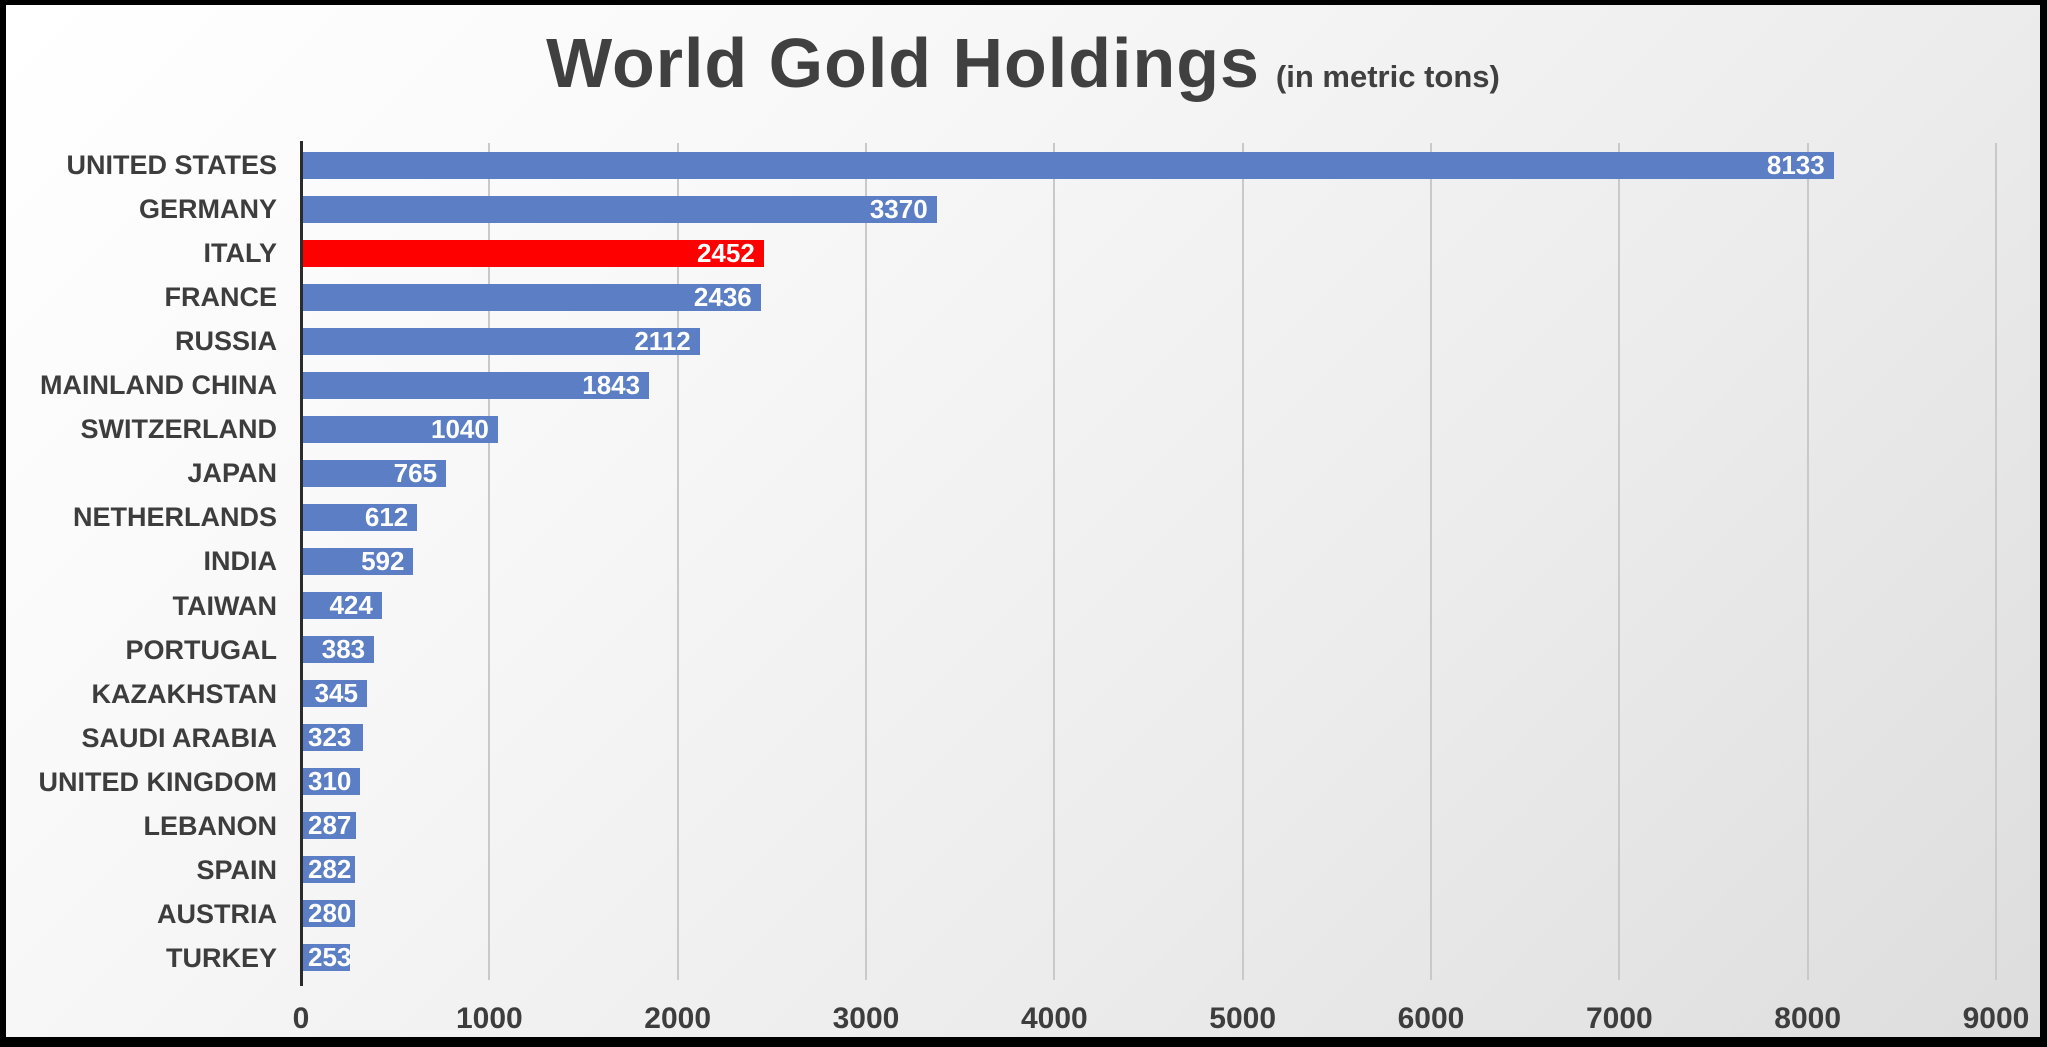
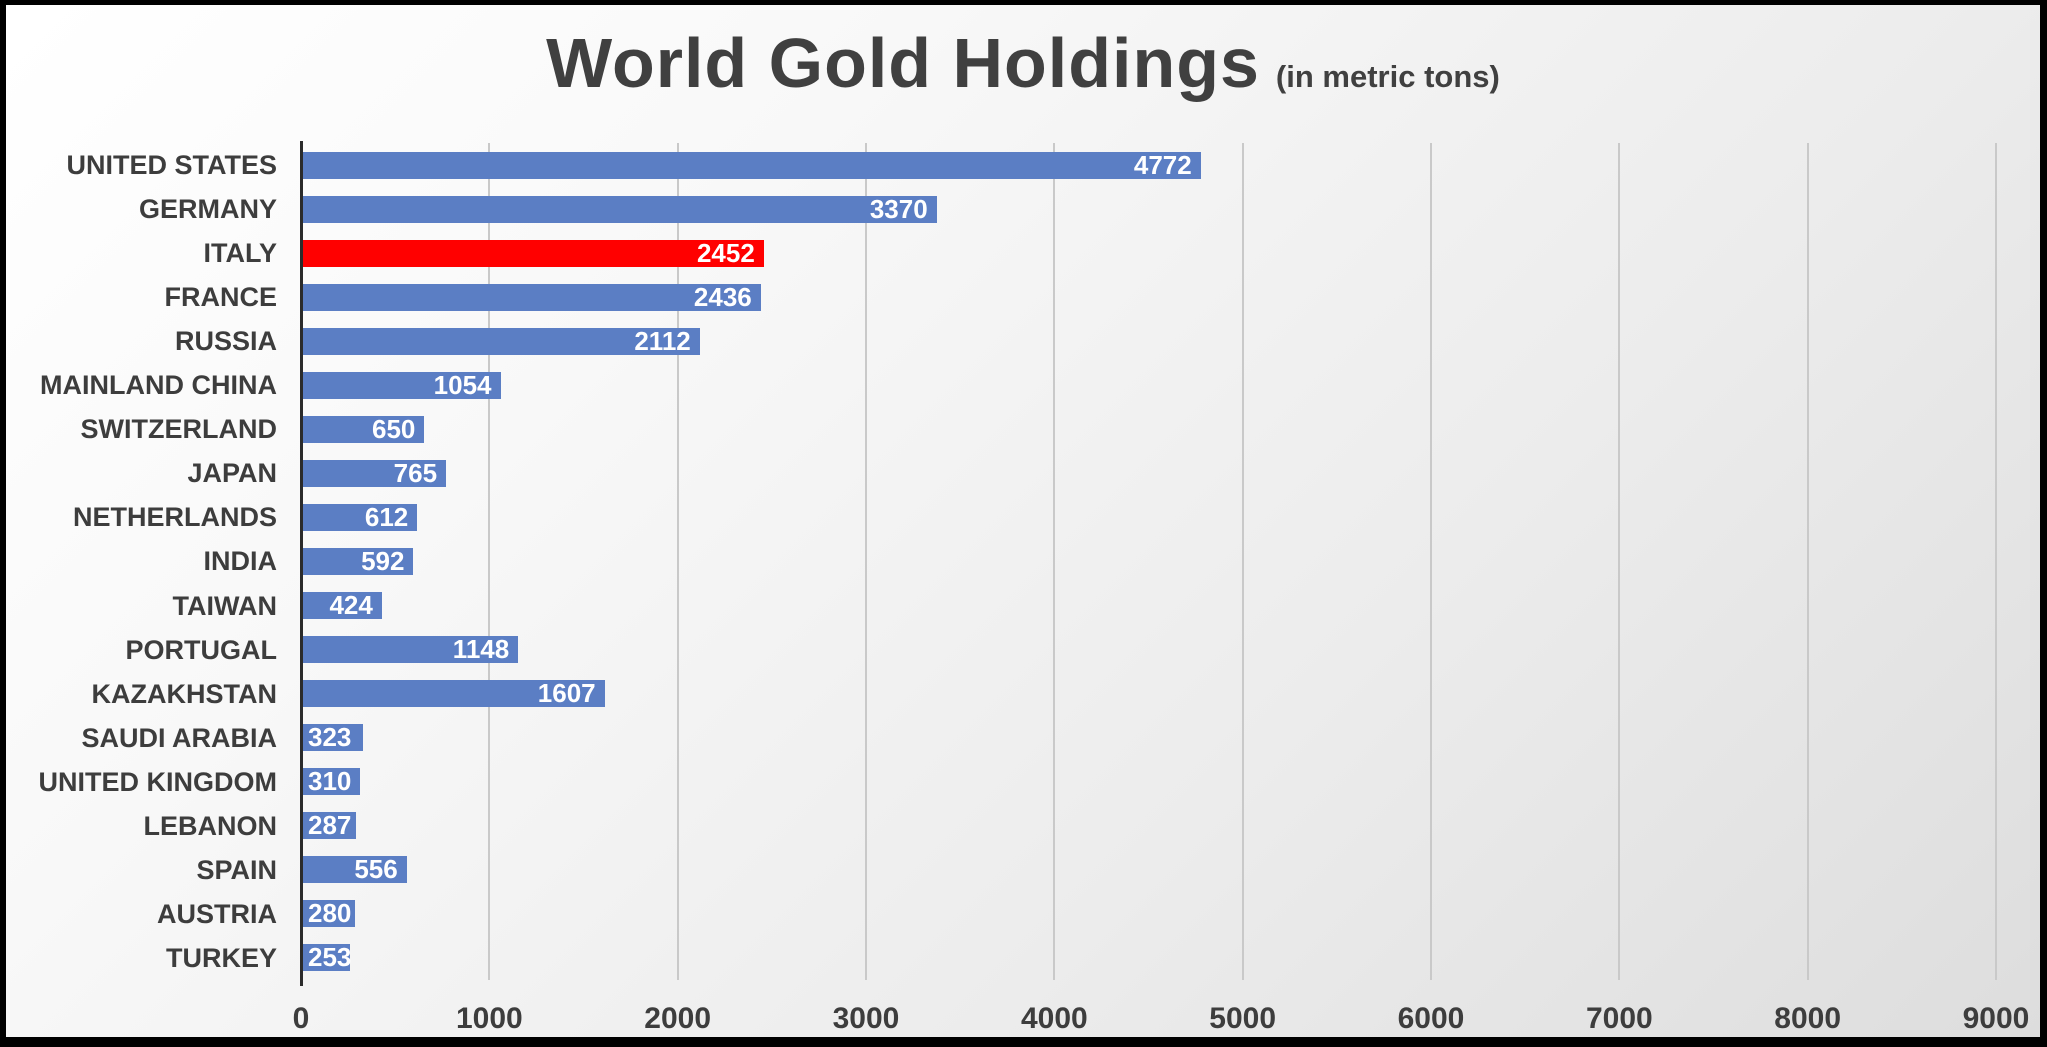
UNITED STATES: 8133 -> 4772
MAINLAND CHINA: 1843 -> 1054
SWITZERLAND: 1040 -> 650
PORTUGAL: 383 -> 1148
KAZAKHSTAN: 345 -> 1607
SPAIN: 282 -> 556
